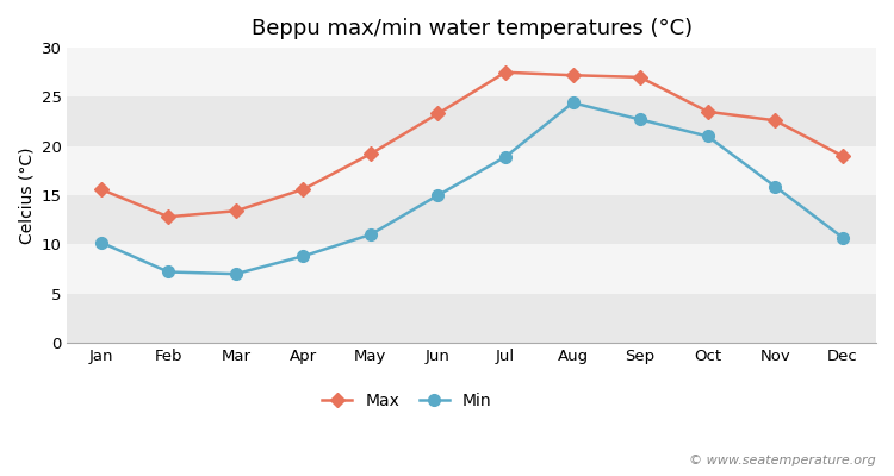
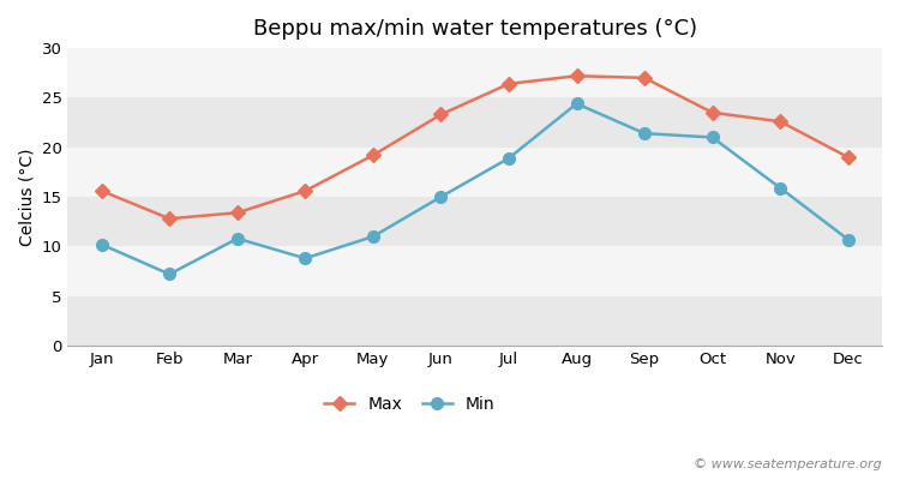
Min/Mar: 7.0 -> 10.8
Max/Jul: 27.5 -> 26.4
Min/Sep: 22.7 -> 21.4
